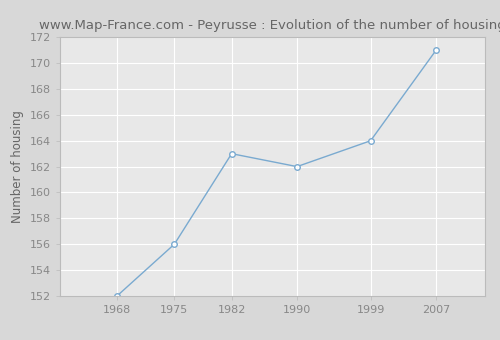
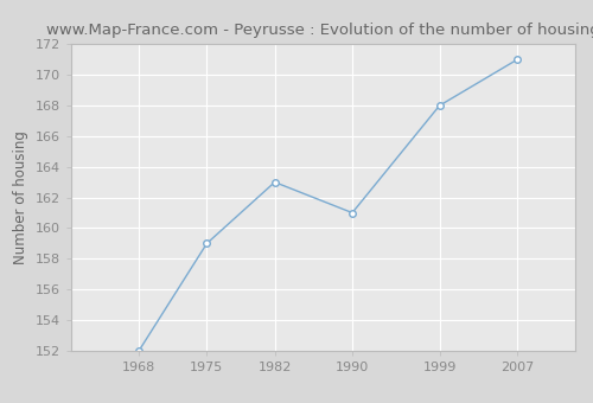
1975: 156 -> 159
1990: 162 -> 161
1999: 164 -> 168
